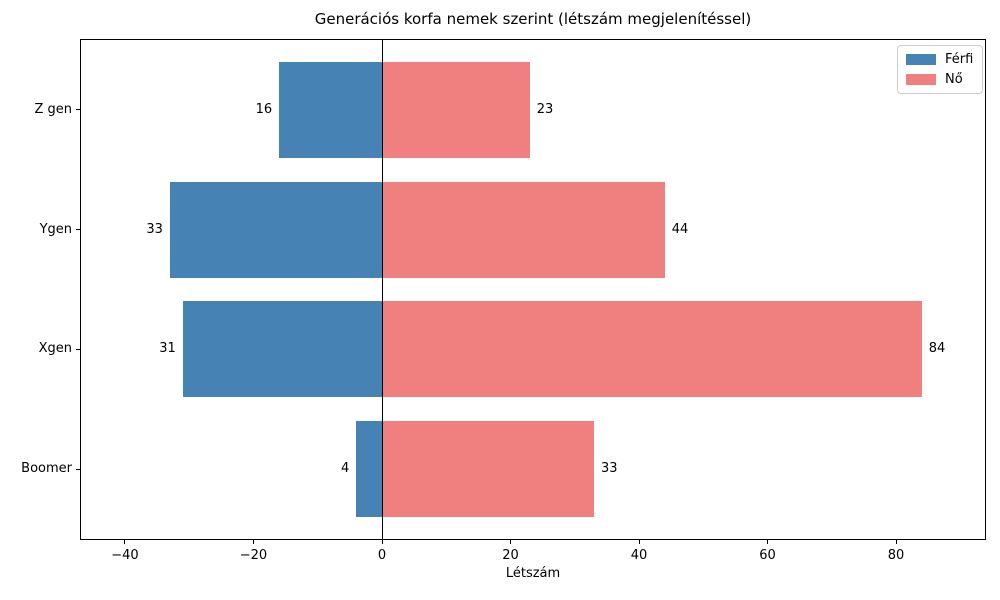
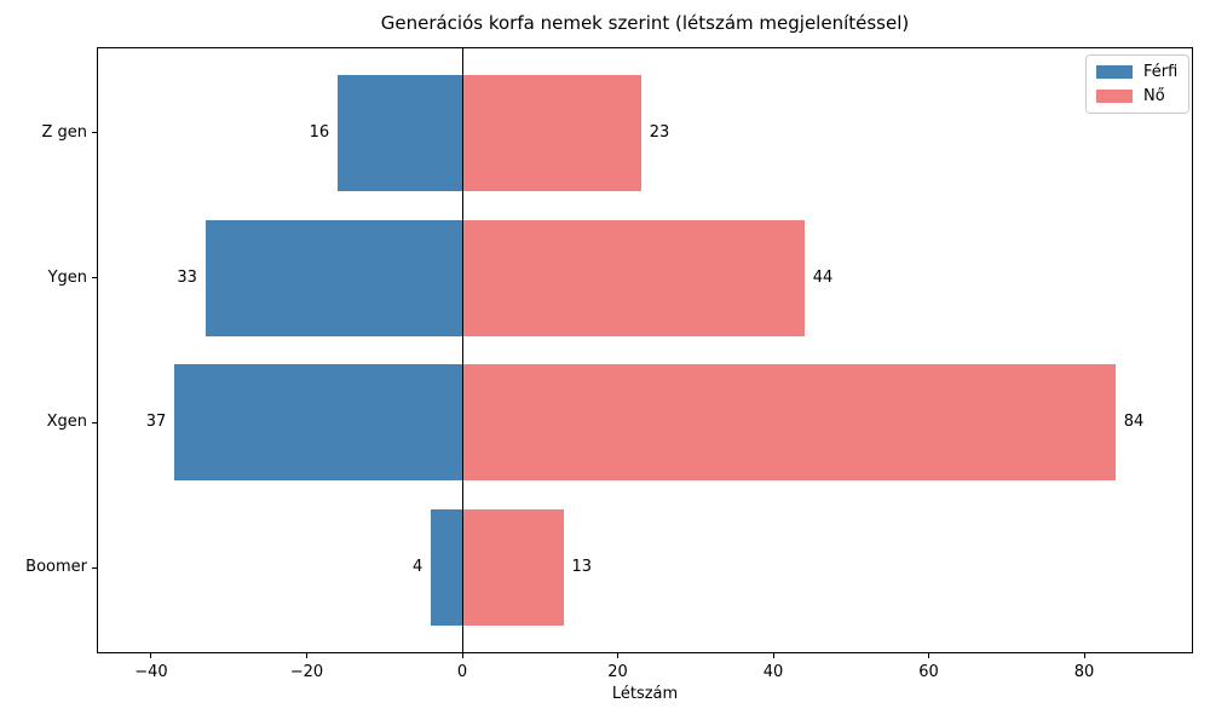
Férfi/Xgen: 31 -> 37
Nő/Boomer: 33 -> 13
